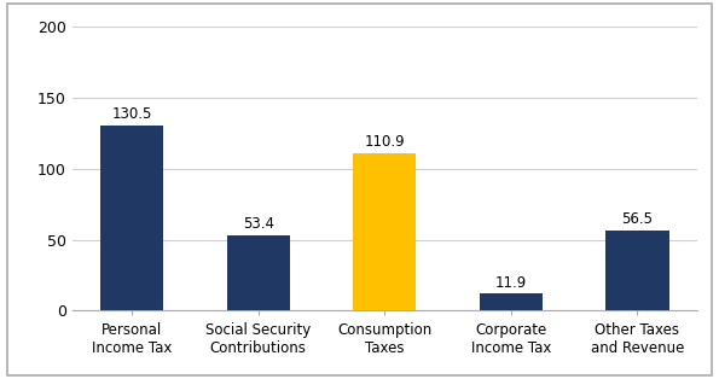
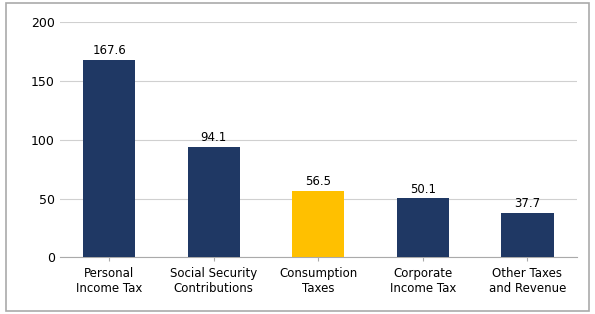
Personal Income Tax: 130.5 -> 167.6
Social Security Contributions: 53.4 -> 94.1
Consumption Taxes: 110.9 -> 56.5
Corporate Income Tax: 11.9 -> 50.1
Other Taxes and Revenue: 56.5 -> 37.7
